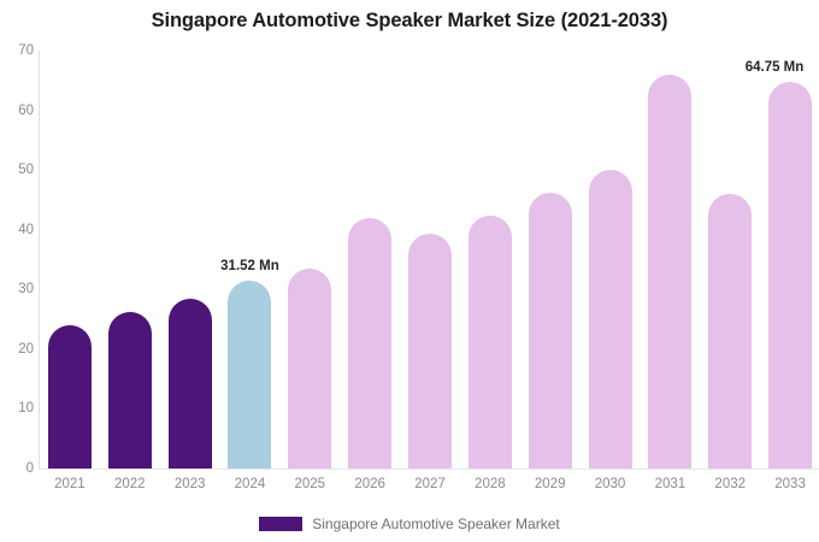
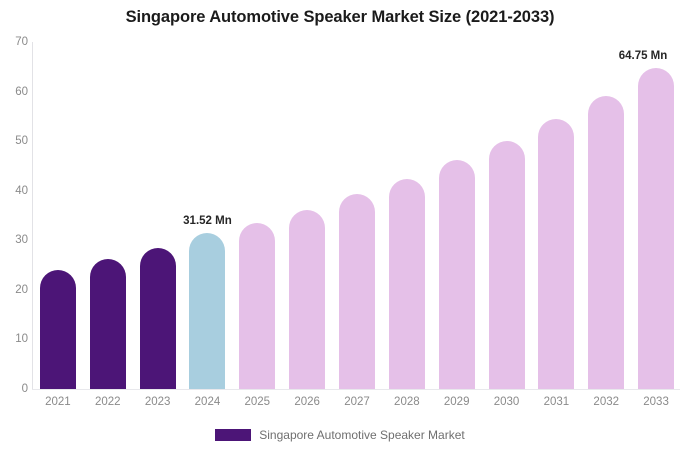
2026: 42 -> 36
2031: 66 -> 54
2032: 46 -> 59
